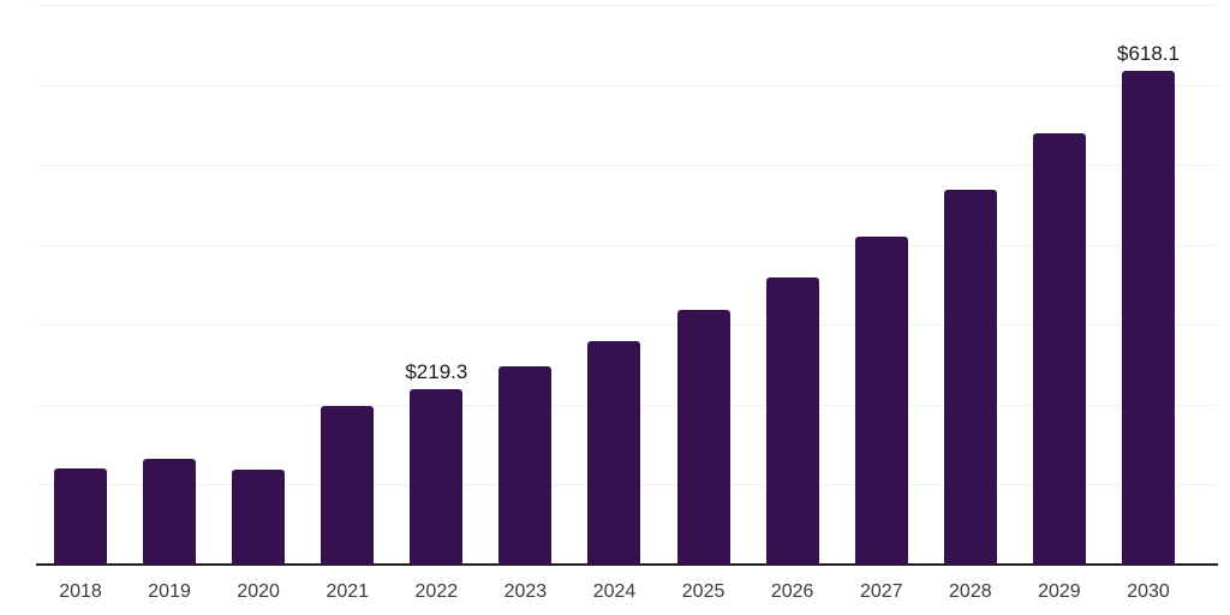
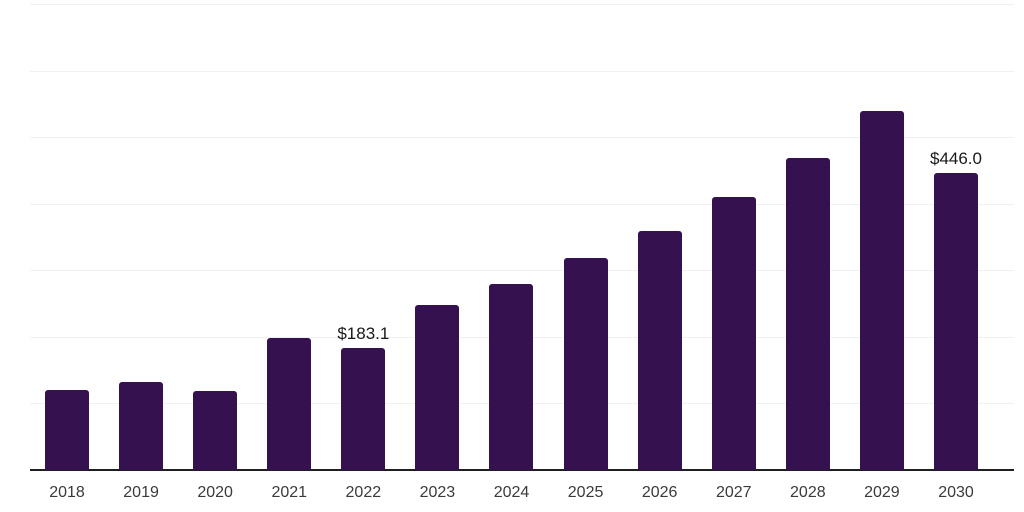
2022: $219.3 -> $183.1
2030: $618.1 -> $446.0
